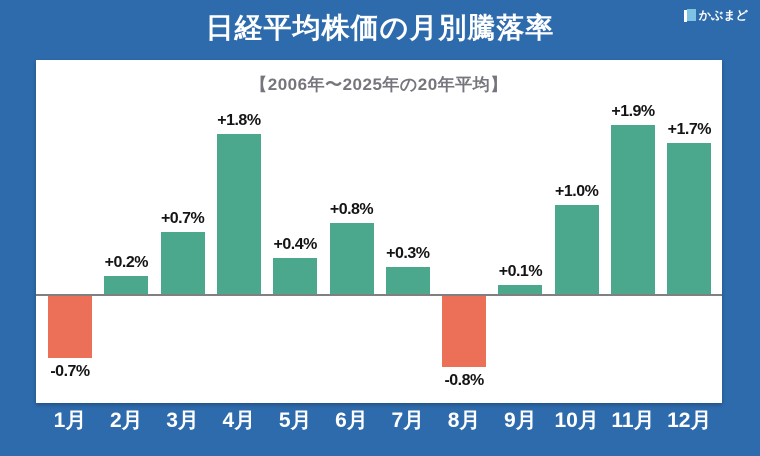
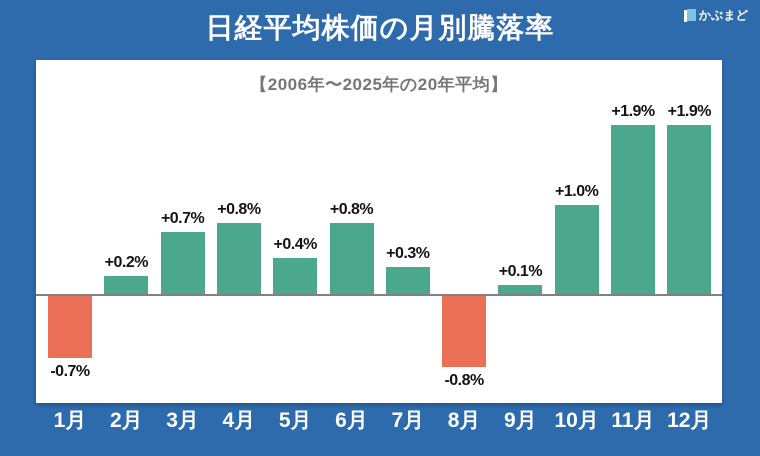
4月: +1.8% -> +0.8%
12月: +1.7% -> +1.9%
